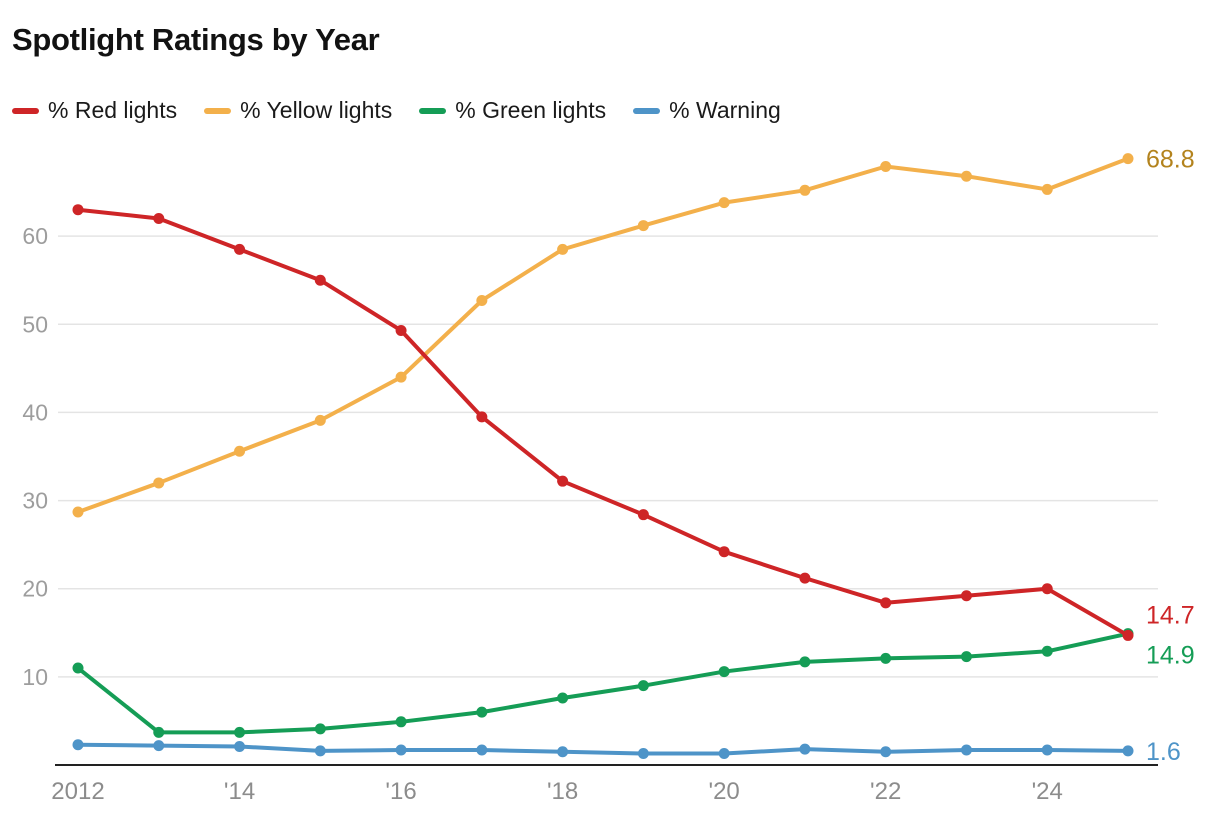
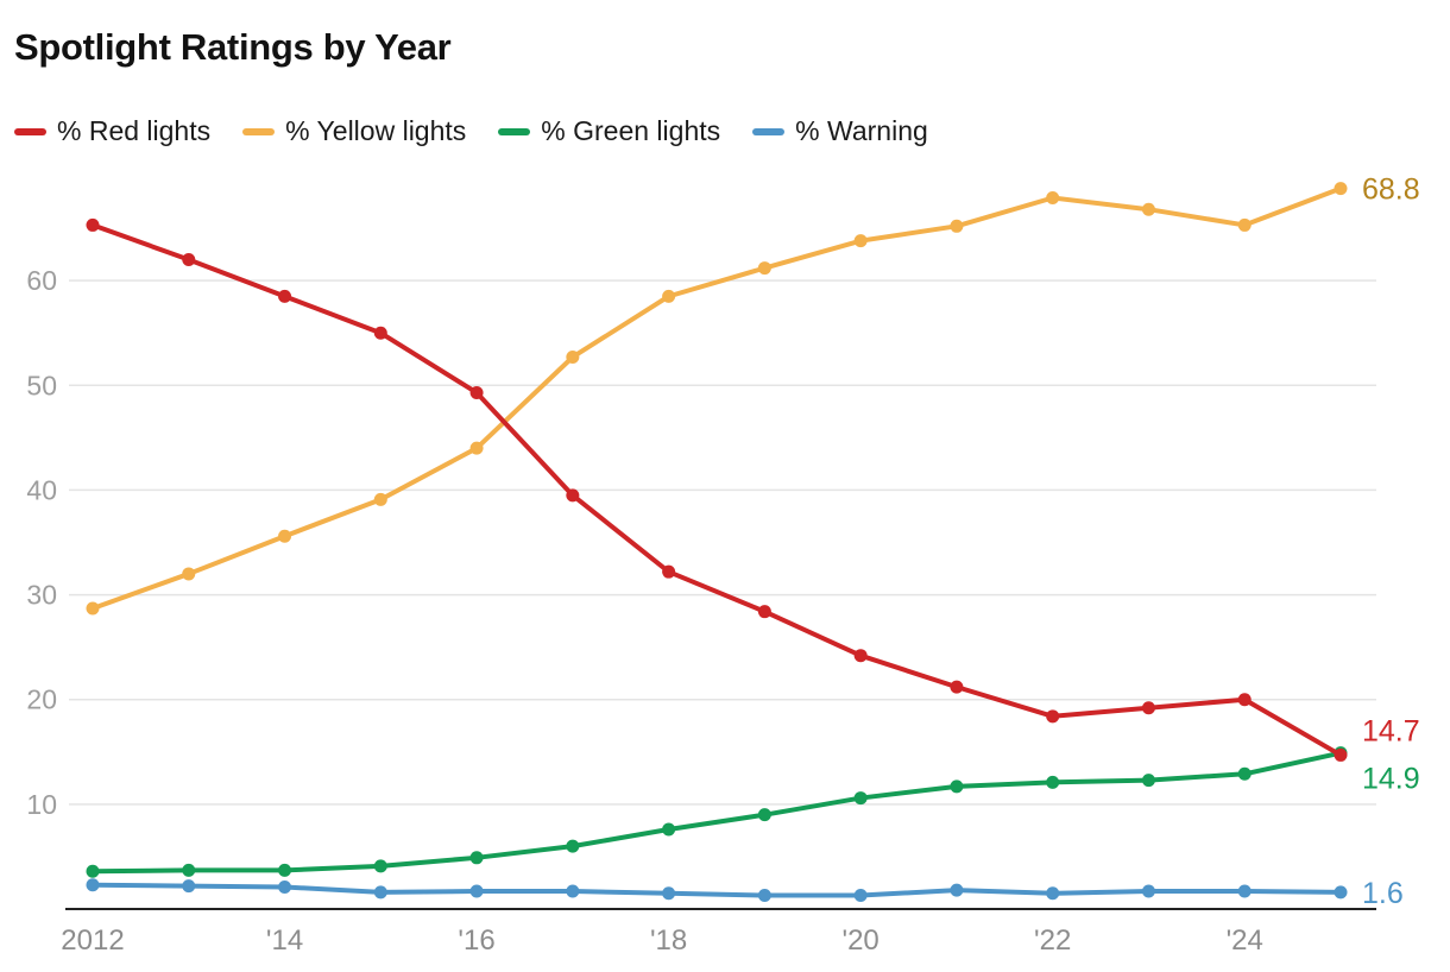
% Red lights/2012: 63 -> 65
% Green lights/2012: 11 -> 4
